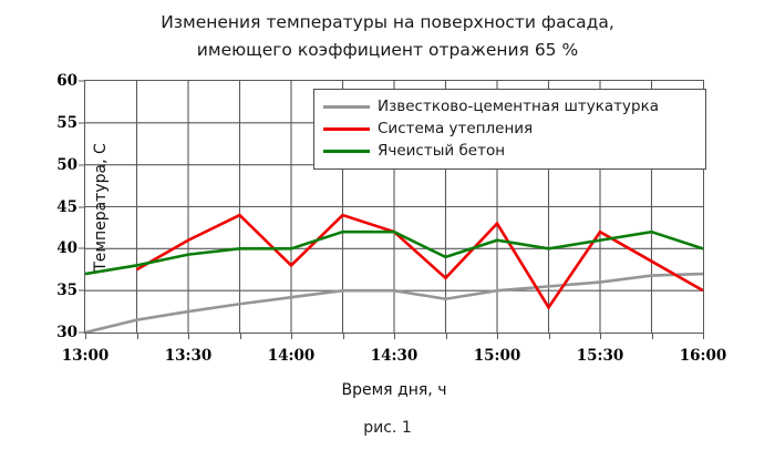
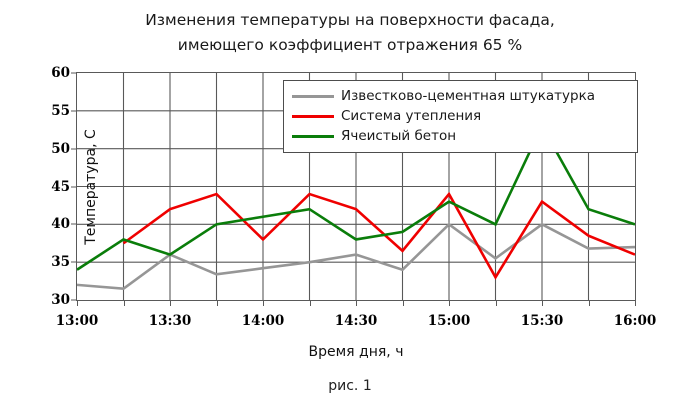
Известково-цементная штукатурка/13:00: 30 -> 32
Ячеистый бетон/13:00: 37 -> 34
Известково-цементная штукатурка/13:30: 32 -> 36
Система утепления/13:30: 41 -> 42
Ячеистый бетон/13:30: 39 -> 36
Ячеистый бетон/14:00: 40 -> 41
Известково-цементная штукатурка/14:30: 35 -> 36
Ячеистый бетон/14:30: 42 -> 38
Известково-цементная штукатурка/15:00: 35 -> 40
Система утепления/15:00: 43 -> 44
Ячеистый бетон/15:00: 41 -> 43
Известково-цементная штукатурка/15:30: 36 -> 40
Система утепления/15:30: 42 -> 43
Ячеистый бетон/15:30: 41 -> 53
Система утепления/16:00: 35 -> 36
